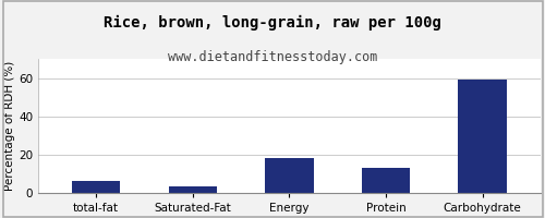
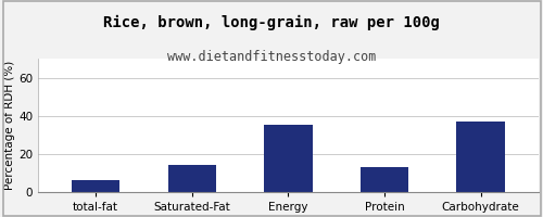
Saturated-Fat: 4 -> 14
Energy: 18 -> 35
Carbohydrate: 60 -> 37
